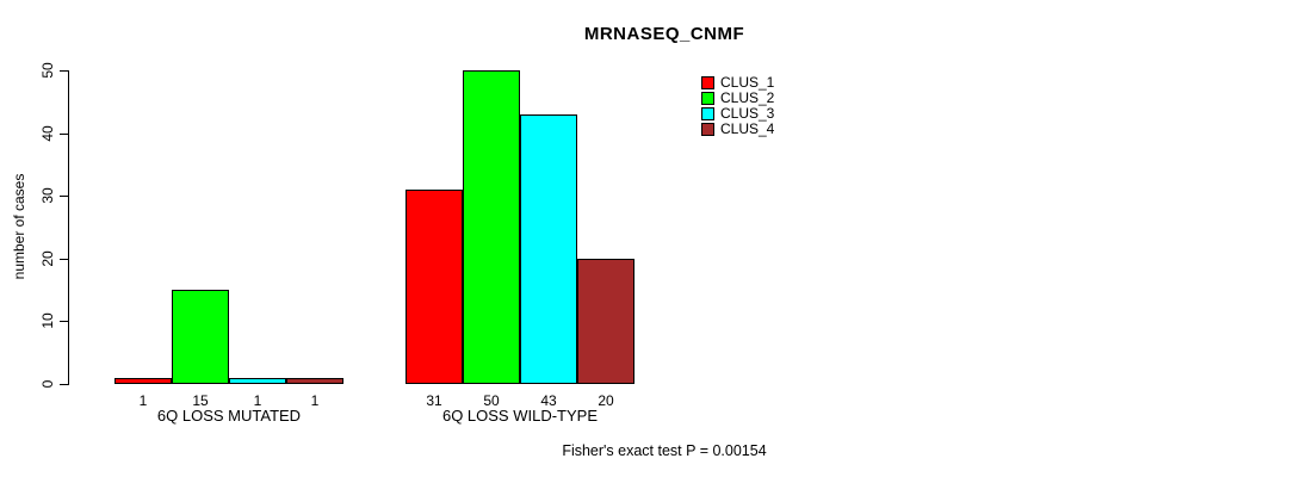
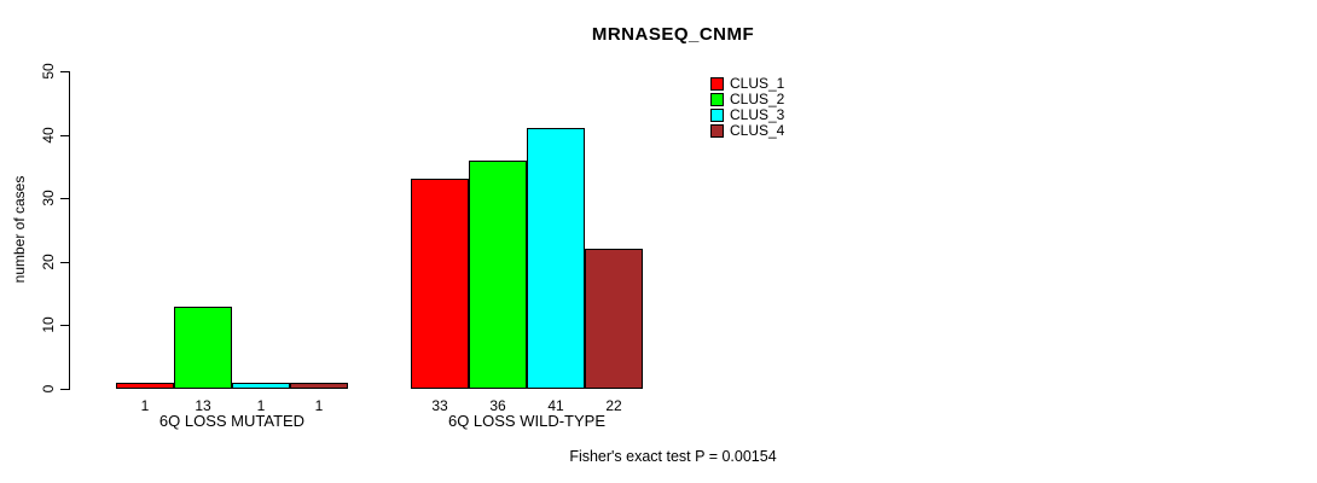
CLUS_2/6Q LOSS MUTATED: 15 -> 13
CLUS_1/6Q LOSS WILD-TYPE: 31 -> 33
CLUS_2/6Q LOSS WILD-TYPE: 50 -> 36
CLUS_3/6Q LOSS WILD-TYPE: 43 -> 41
CLUS_4/6Q LOSS WILD-TYPE: 20 -> 22
